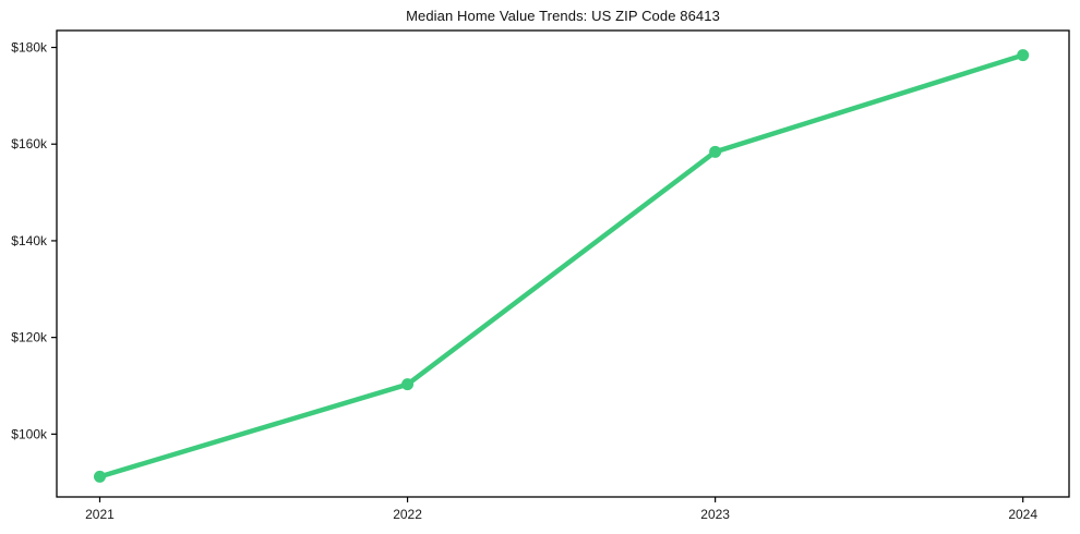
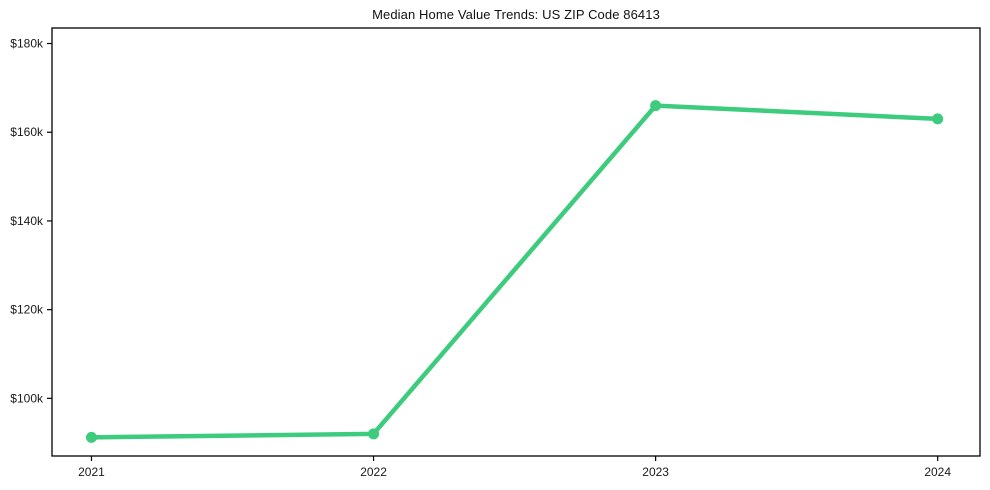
2022: $110k -> $92k
2023: $158k -> $166k
2024: $178k -> $163k
